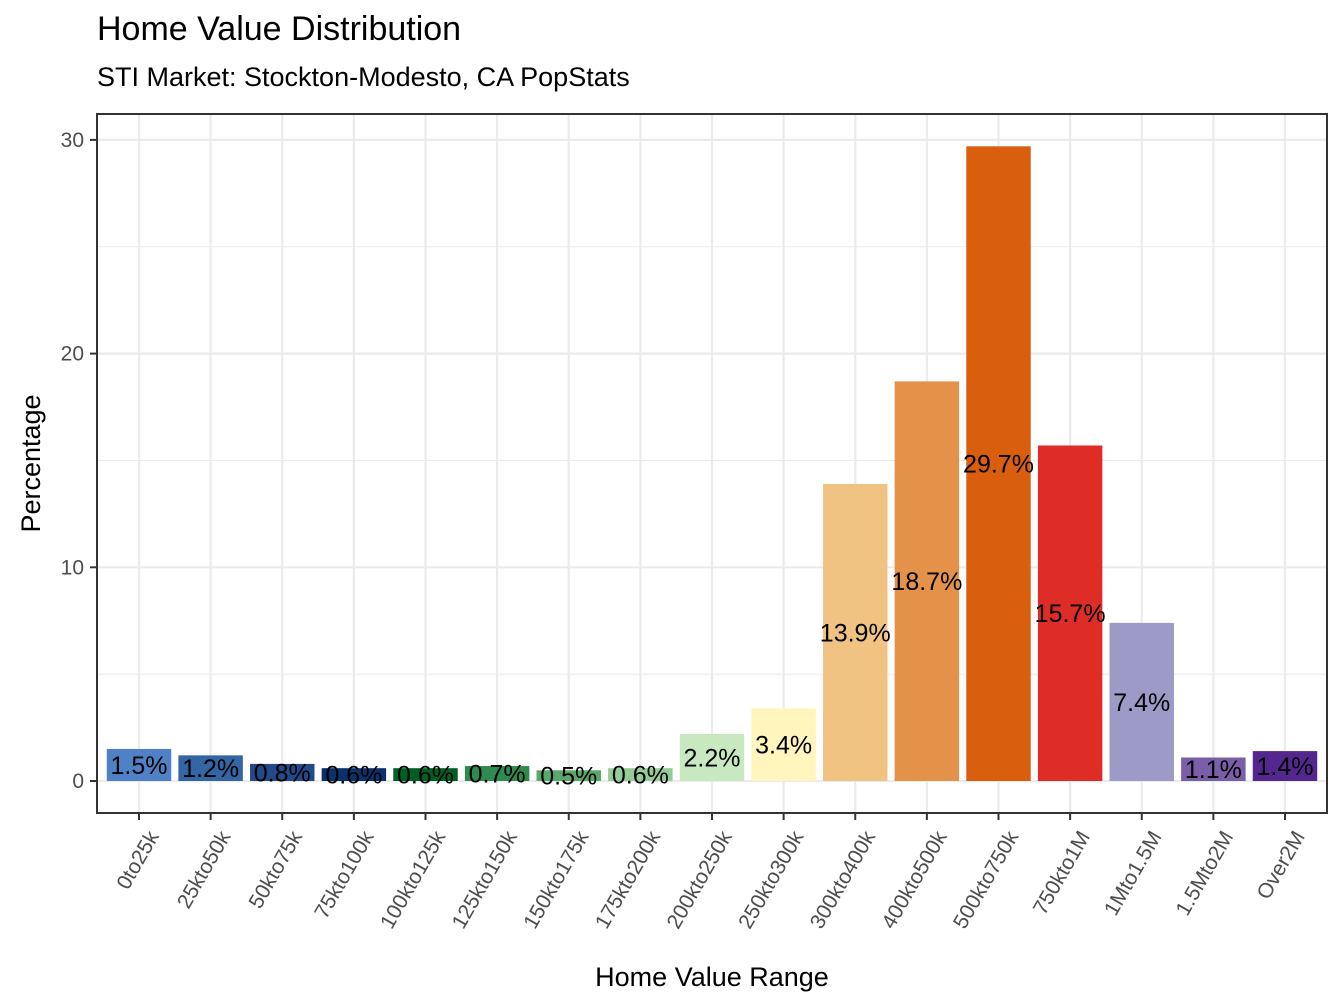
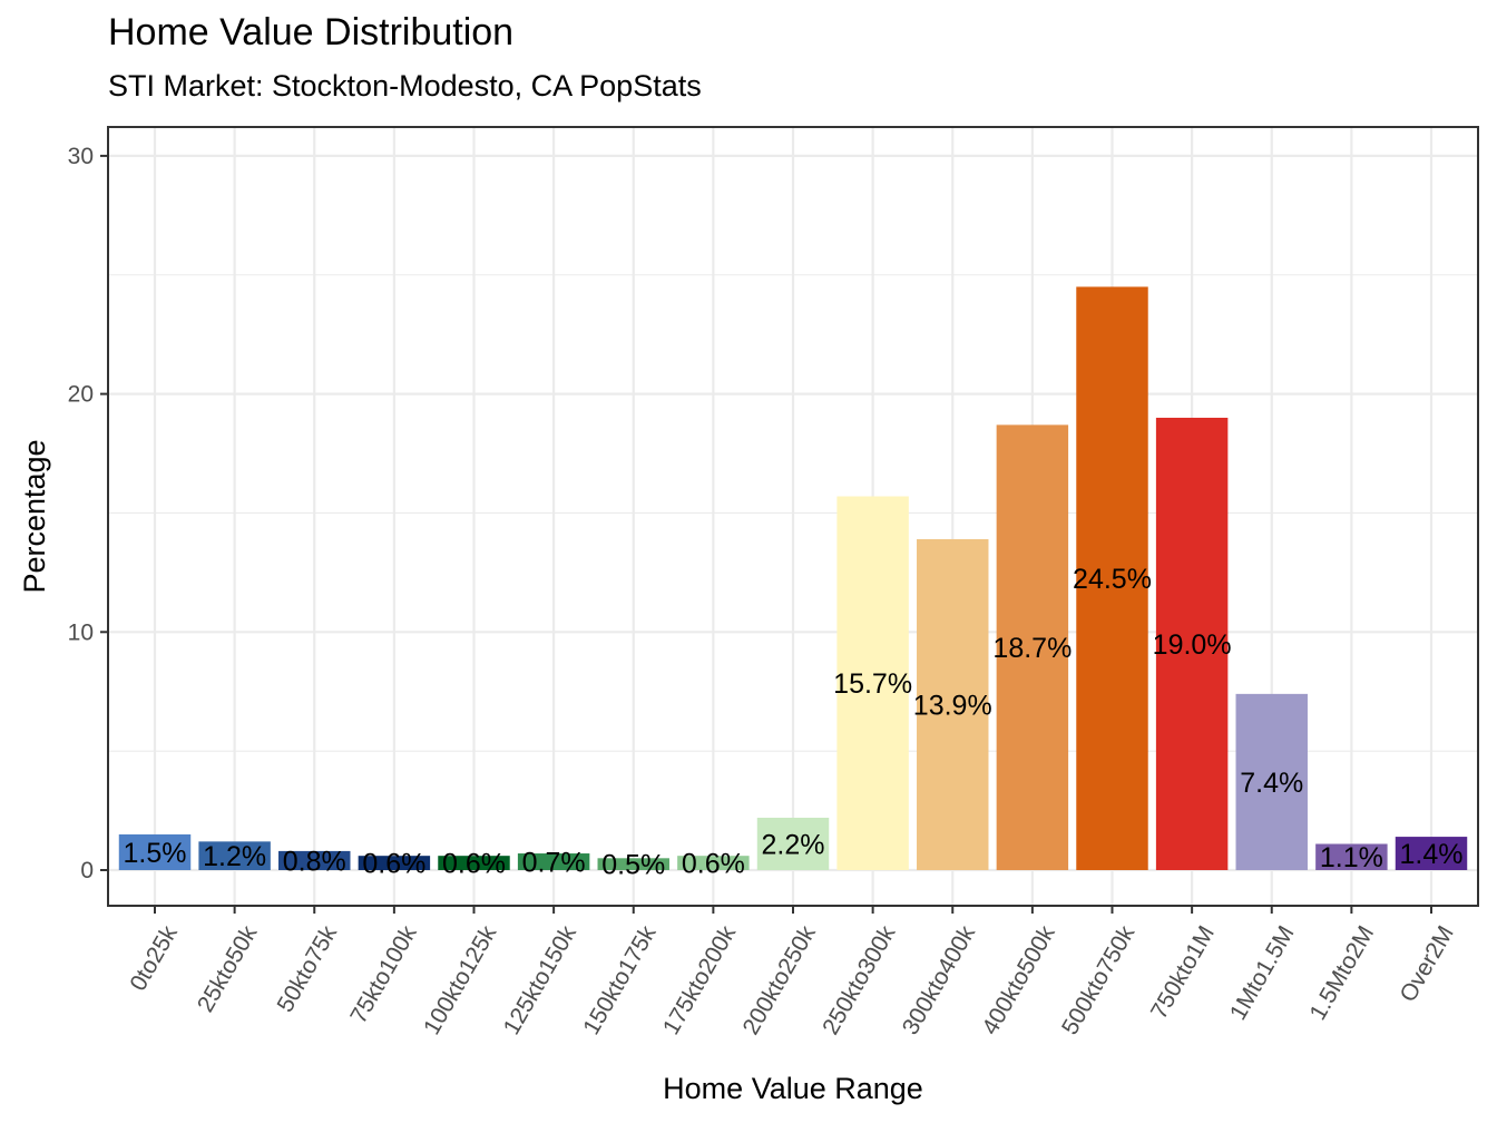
250kto300k: 3.4% -> 15.7%
500kto750k: 29.7% -> 24.5%
750kto1M: 15.7% -> 19.0%
